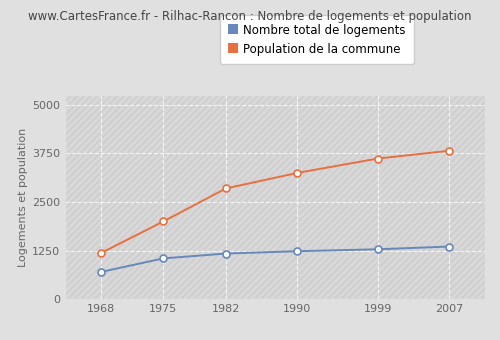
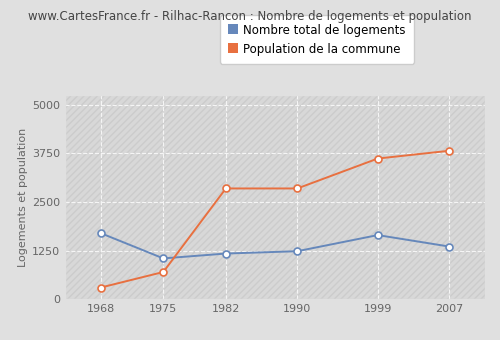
Nombre total de logements/1968: 700 -> 1700
Population de la commune/1968: 1180 -> 300
Population de la commune/1975: 2000 -> 700
Population de la commune/1990: 3250 -> 2850
Nombre total de logements/1999: 1280 -> 1650
